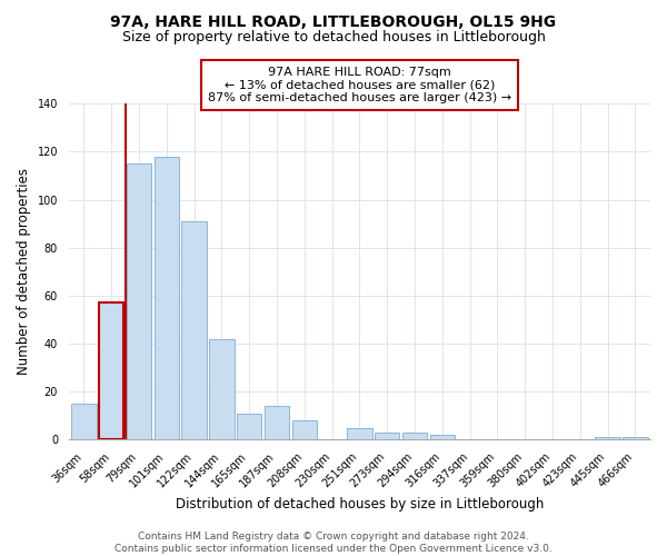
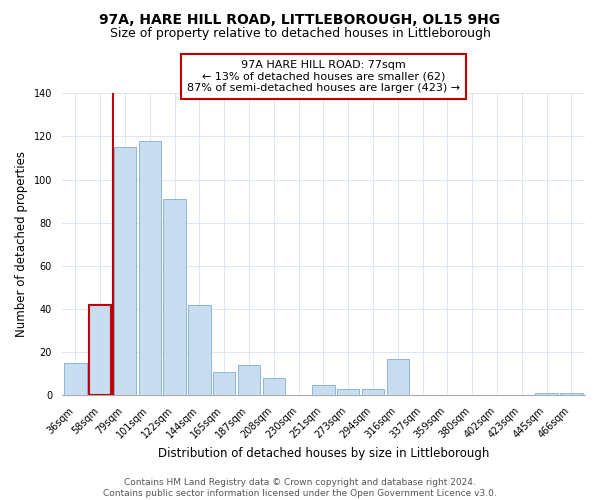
58sqm: 57 -> 42
316sqm: 2 -> 17
